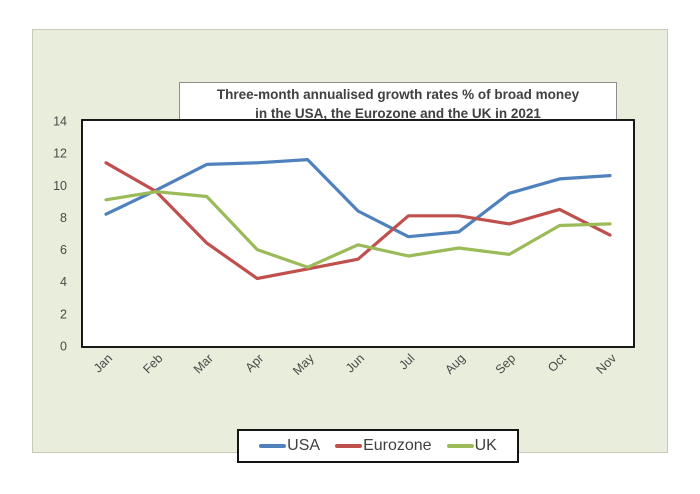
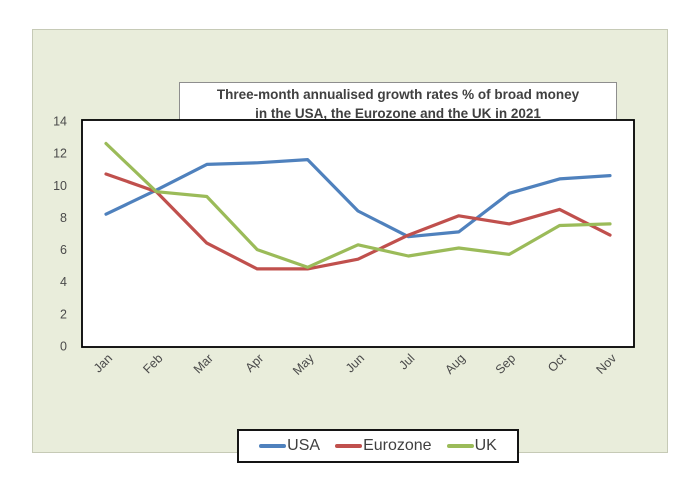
Eurozone/Jan: 11.4 -> 10.7
UK/Jan: 9.1 -> 12.6
Eurozone/Apr: 4.2 -> 4.8
Eurozone/Jul: 8.1 -> 6.9
